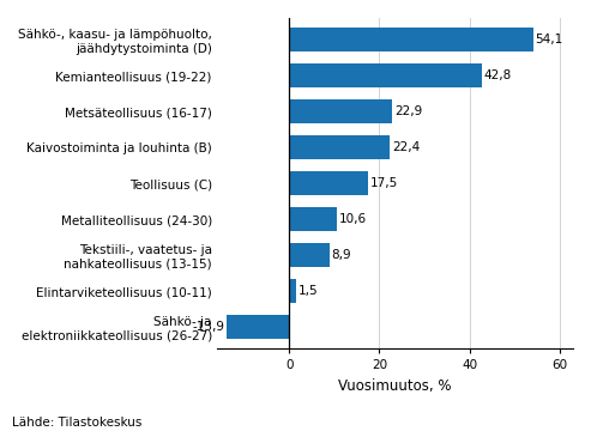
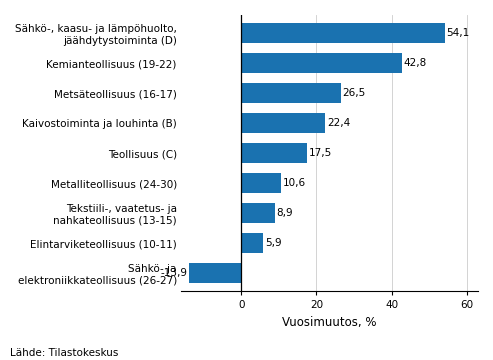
Metsäteollisuus (16-17): 22,9 -> 26,5
Elintarviketeollisuus (10-11): 1,5 -> 5,9
